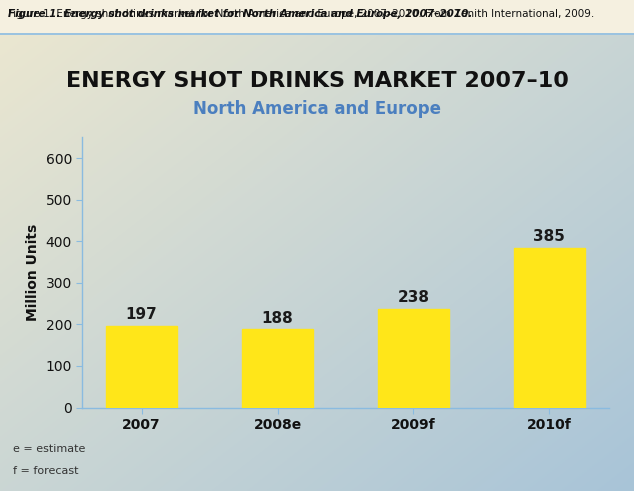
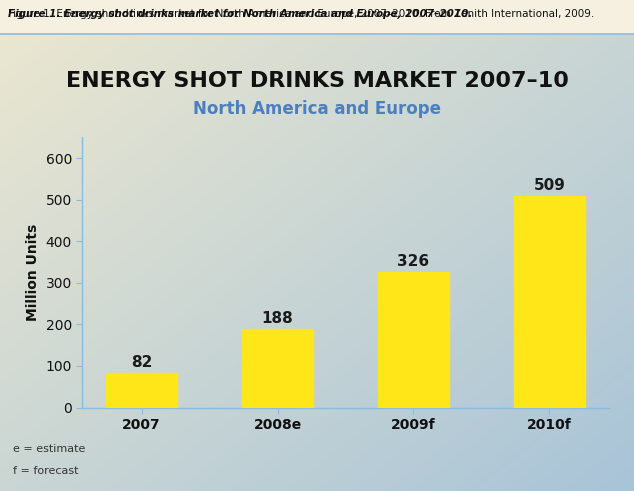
2007: 197 -> 82
2009f: 238 -> 326
2010f: 385 -> 509
